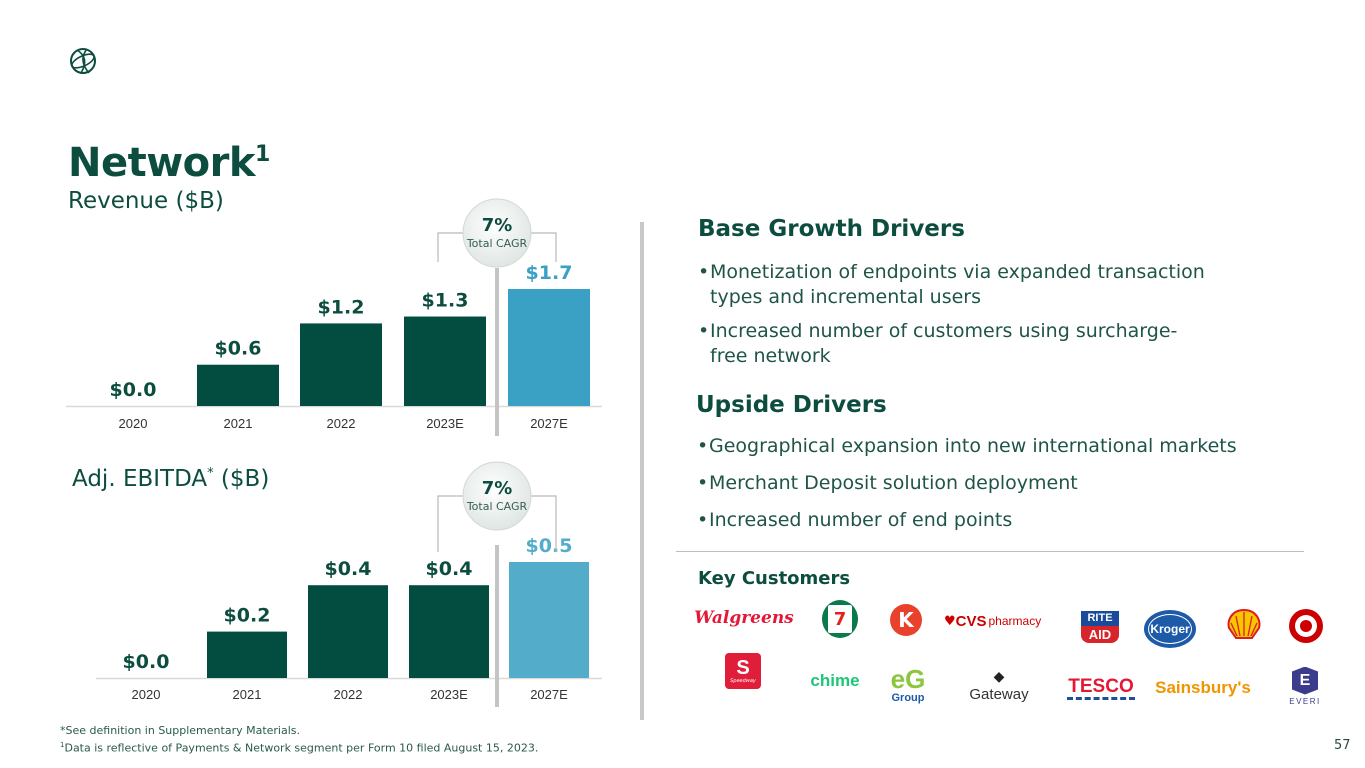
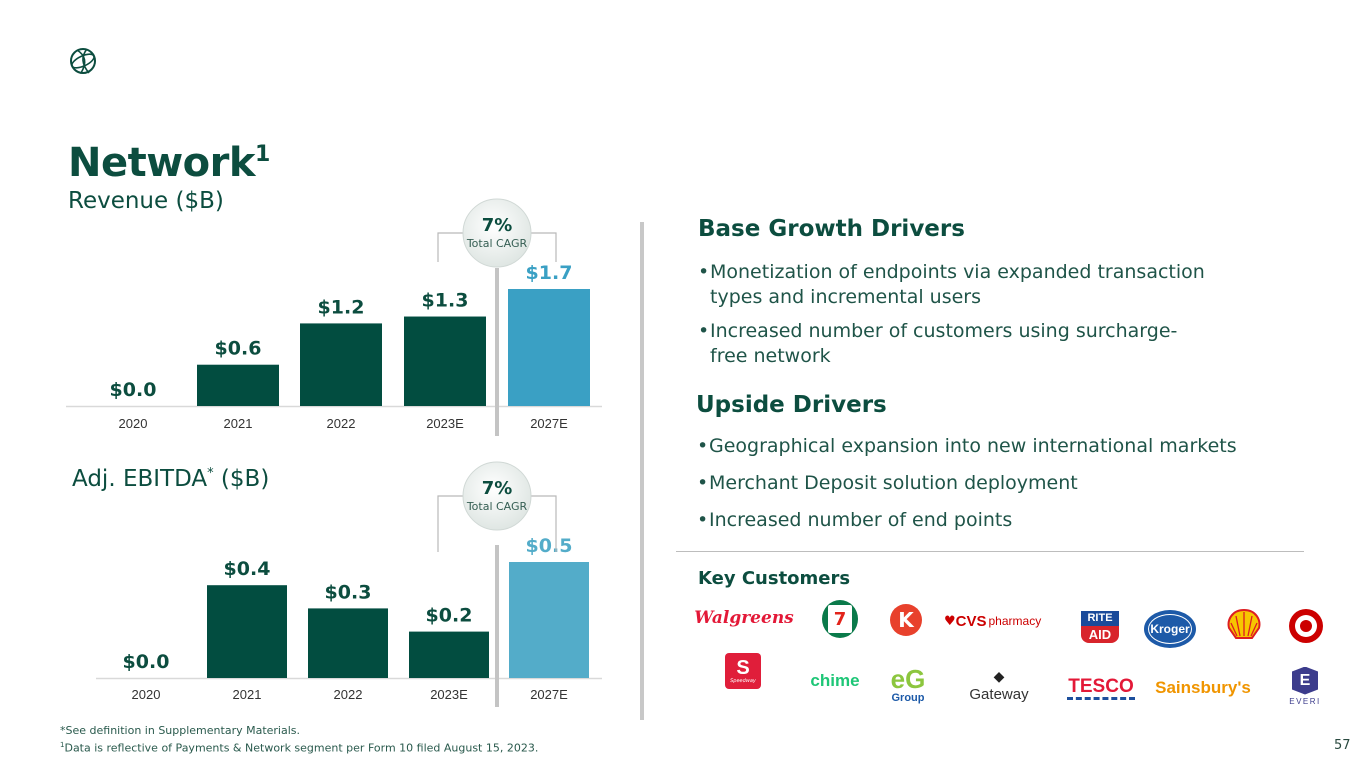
Adj. EBITDA/2021: $0.2 -> $0.4
Adj. EBITDA/2022: $0.4 -> $0.3
Adj. EBITDA/2023E: $0.4 -> $0.2
